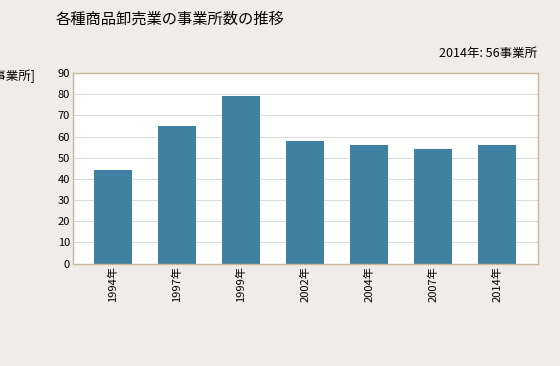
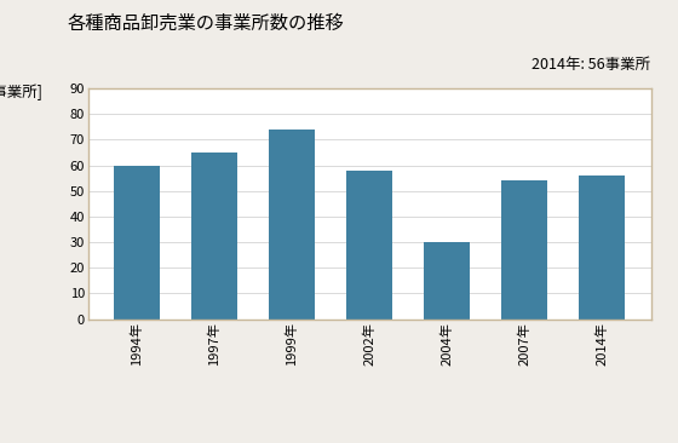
1994年: 44 -> 60
1999年: 79 -> 74
2004年: 56 -> 30
